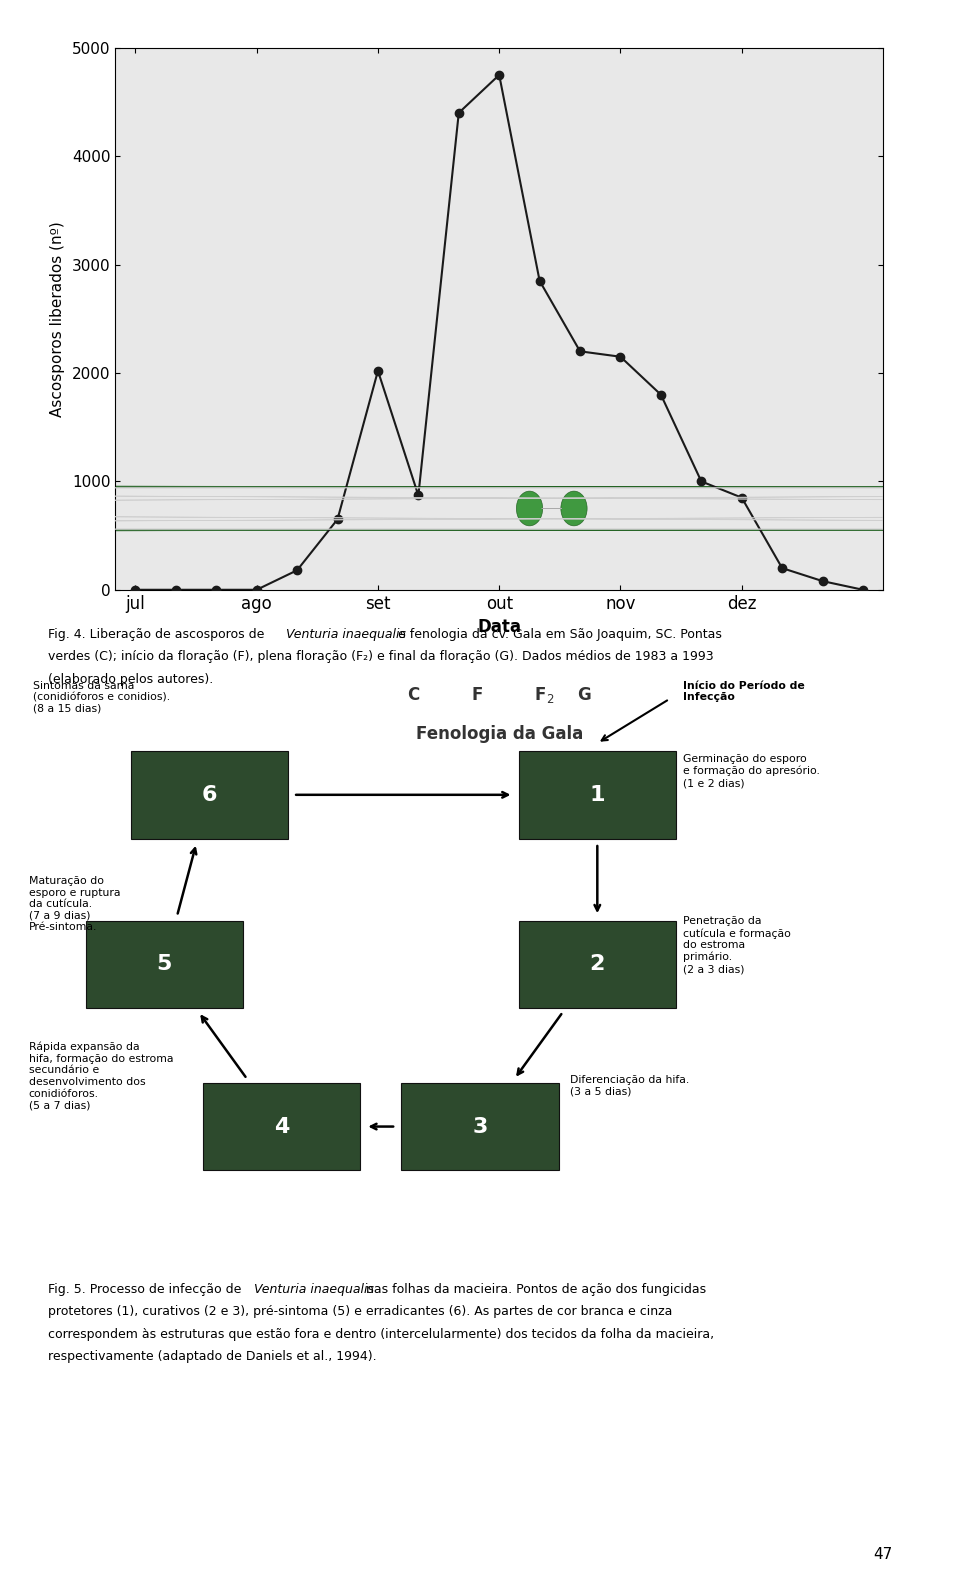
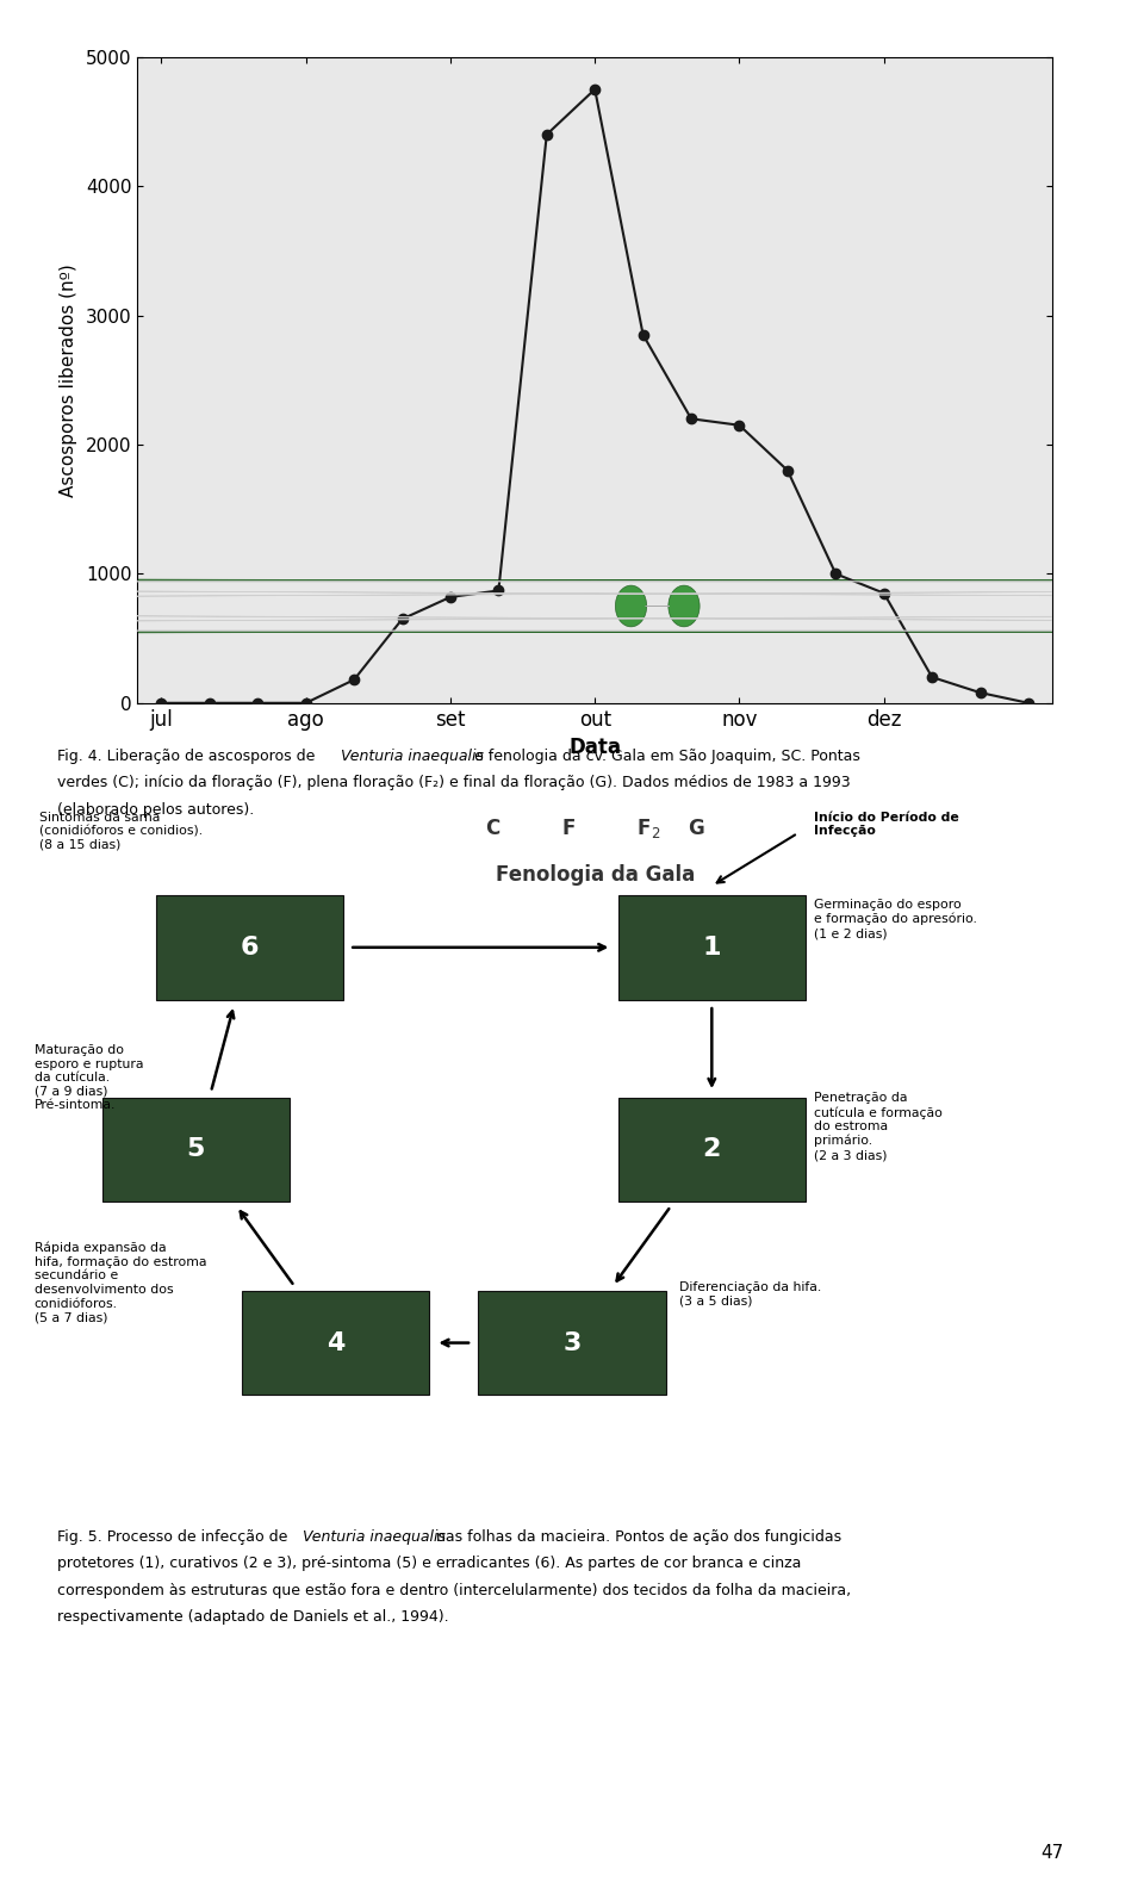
set: 2020 -> 820
